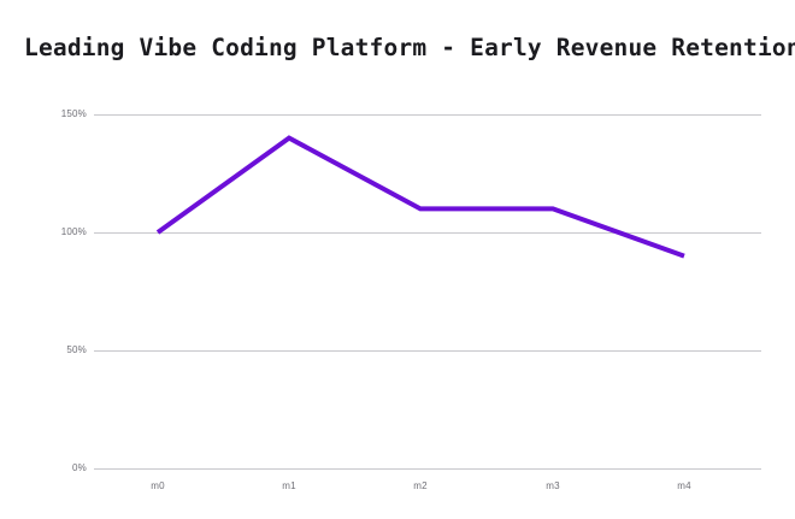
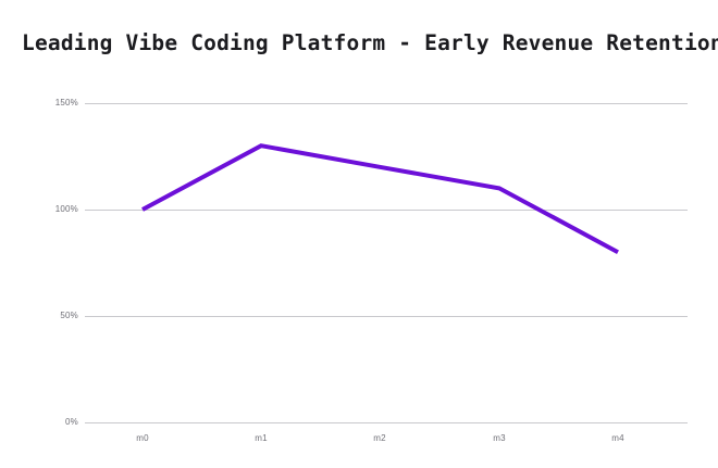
m1: 140% -> 130%
m2: 110% -> 120%
m4: 90% -> 80%
